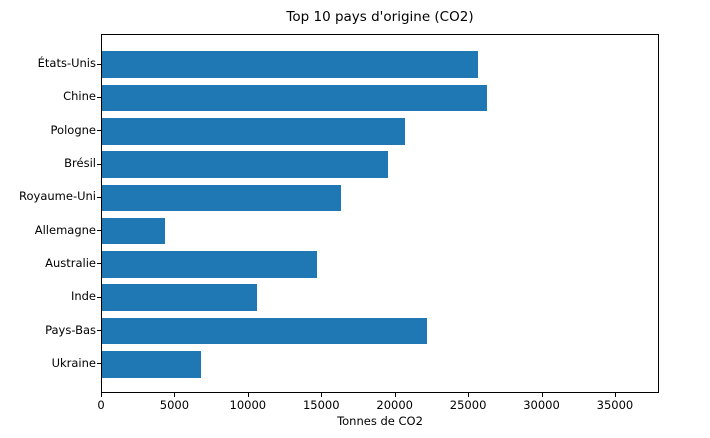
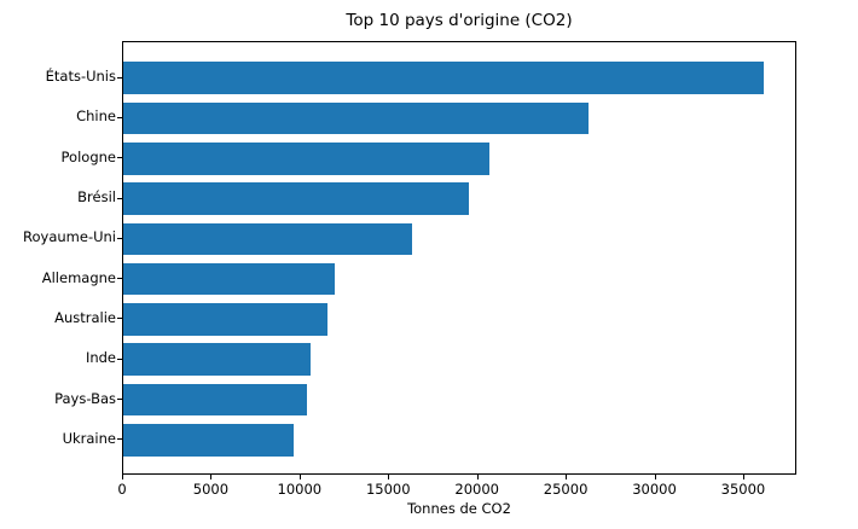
États-Unis: 25700 -> 36200
Allemagne: 4300 -> 12000
Australie: 14700 -> 11600
Pays-Bas: 22200 -> 10400
Ukraine: 6800 -> 9600
